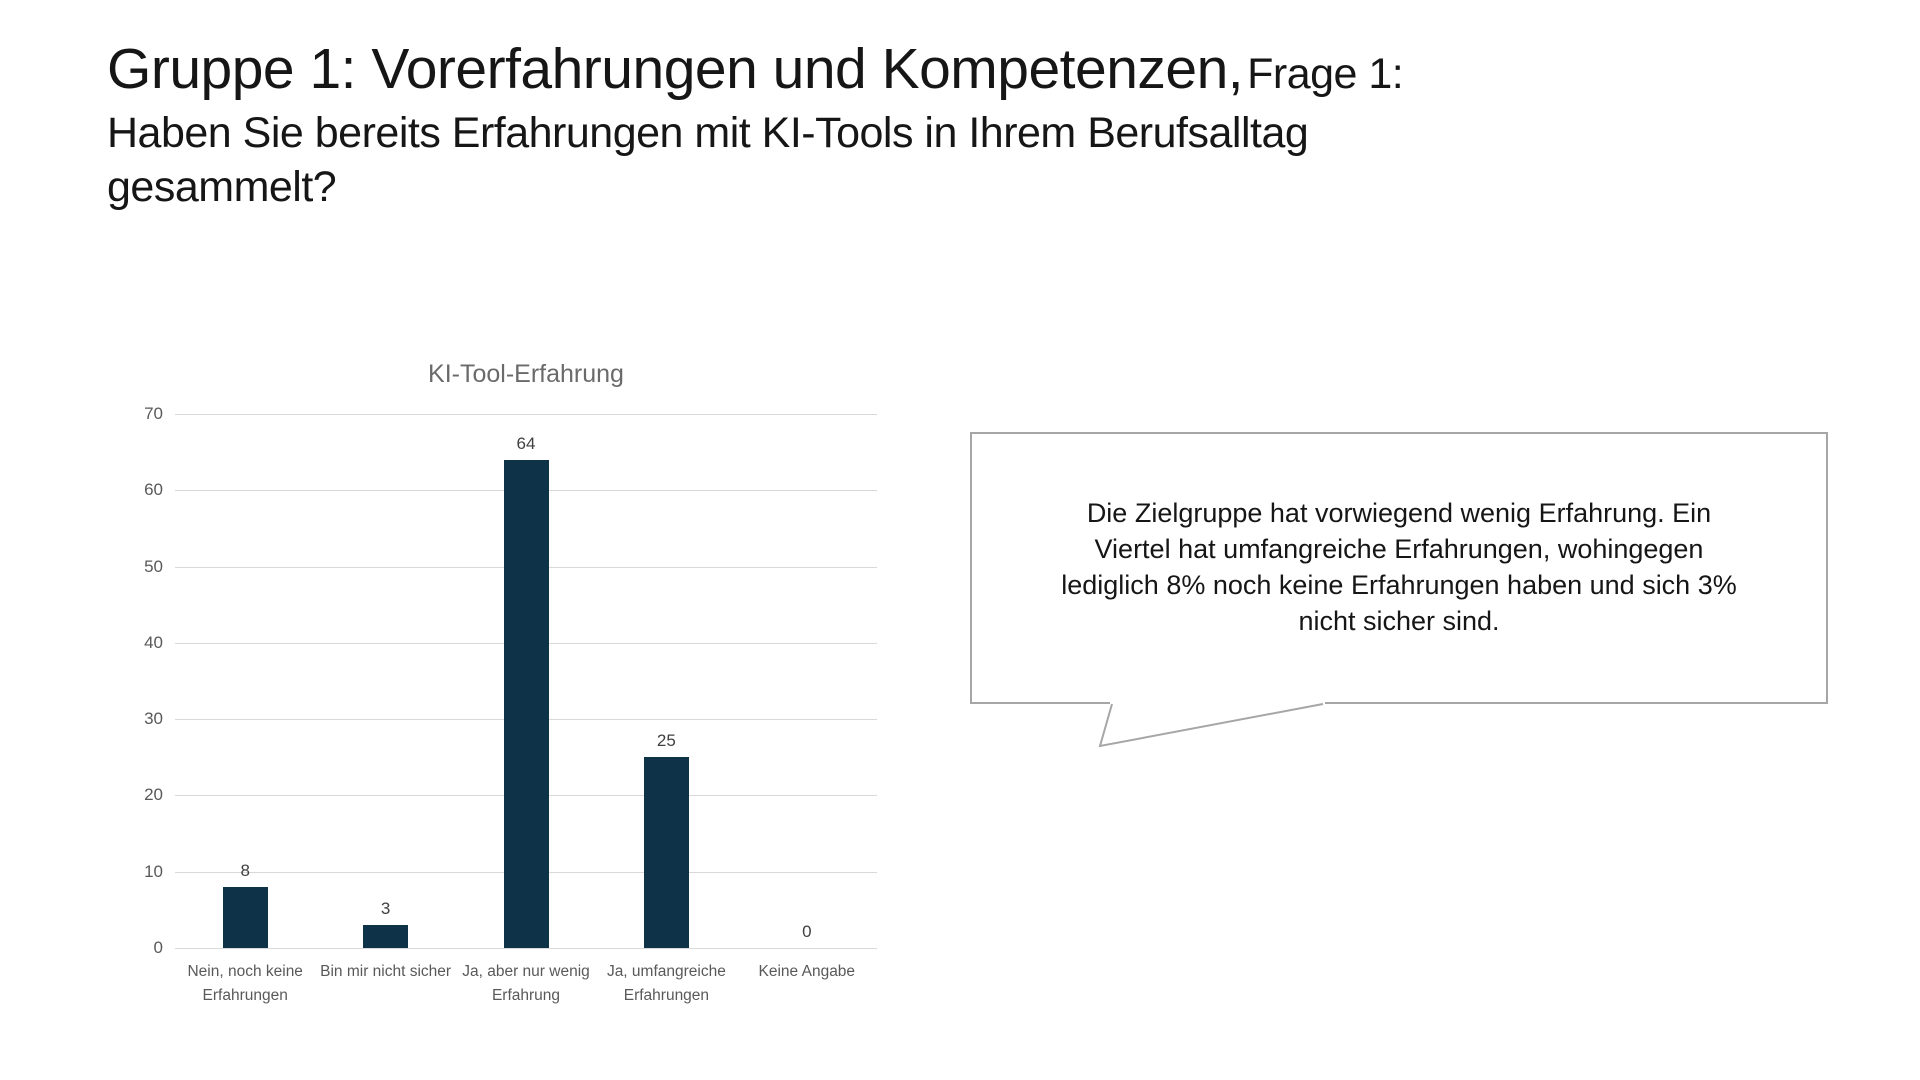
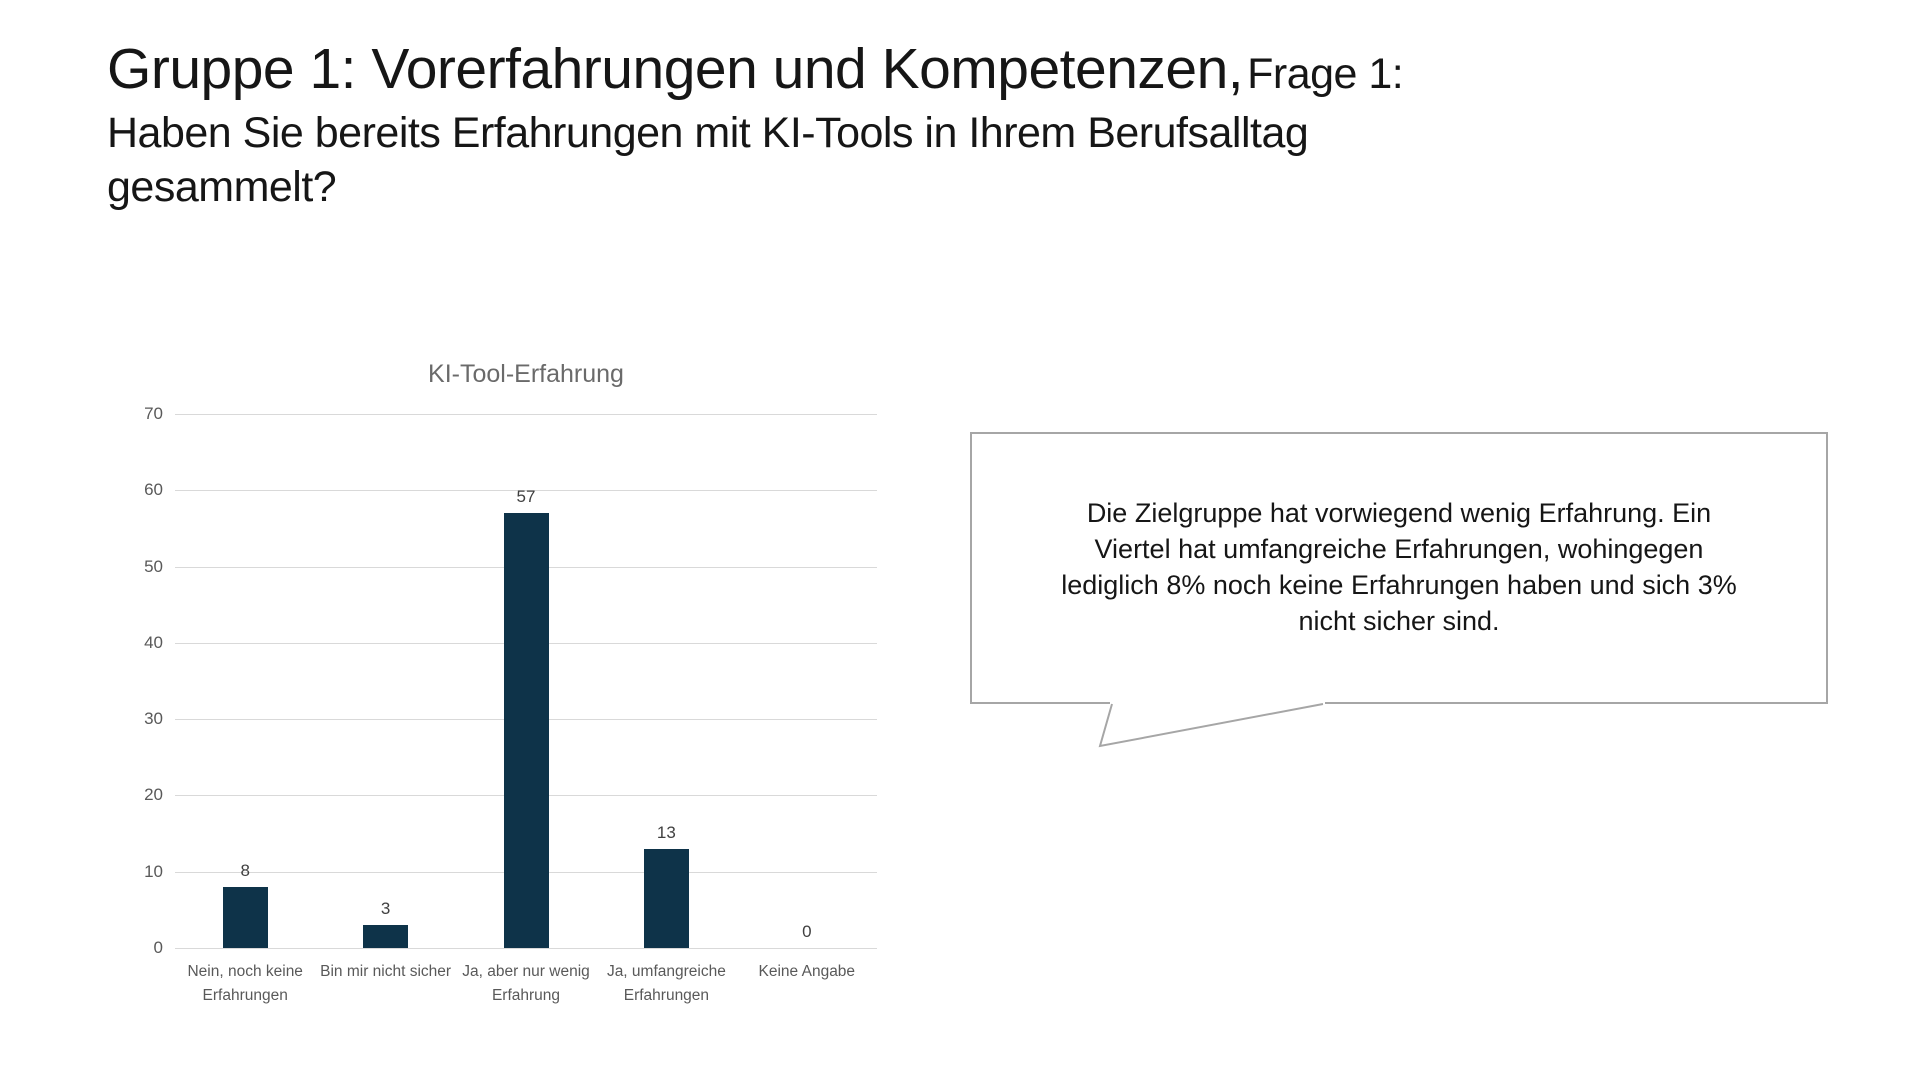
Ja, aber nur wenig Erfahrung: 64 -> 57
Ja, umfangreiche Erfahrungen: 25 -> 13
